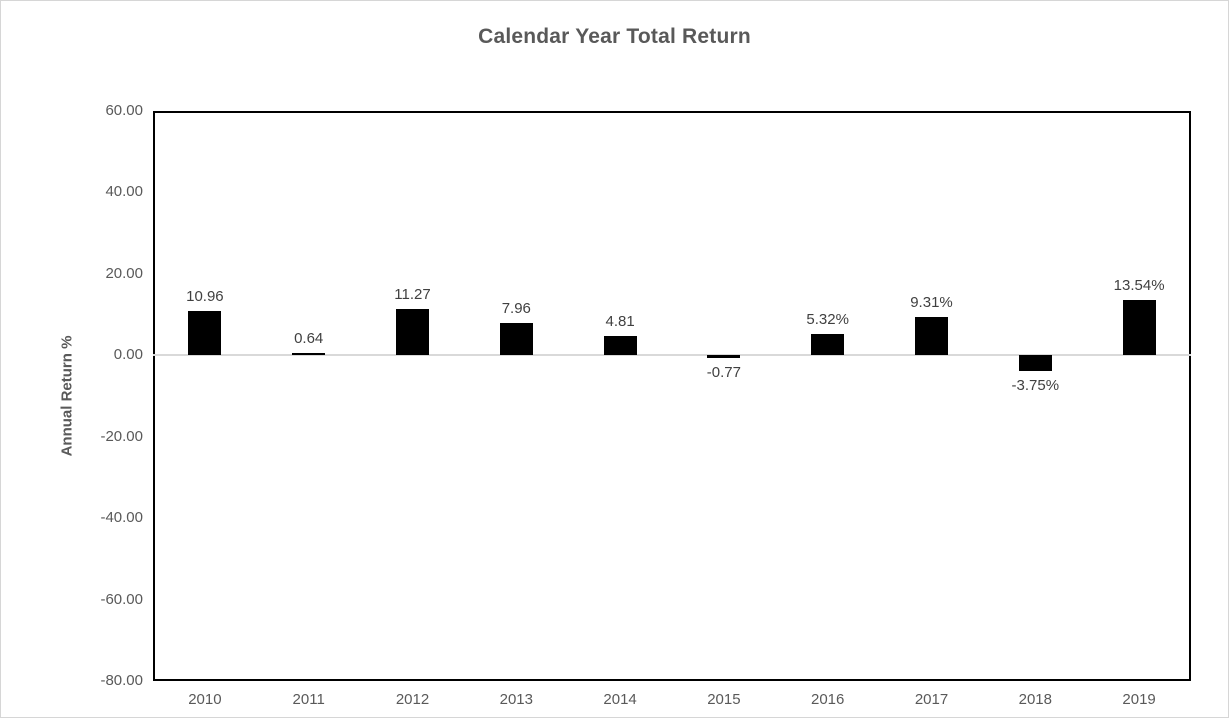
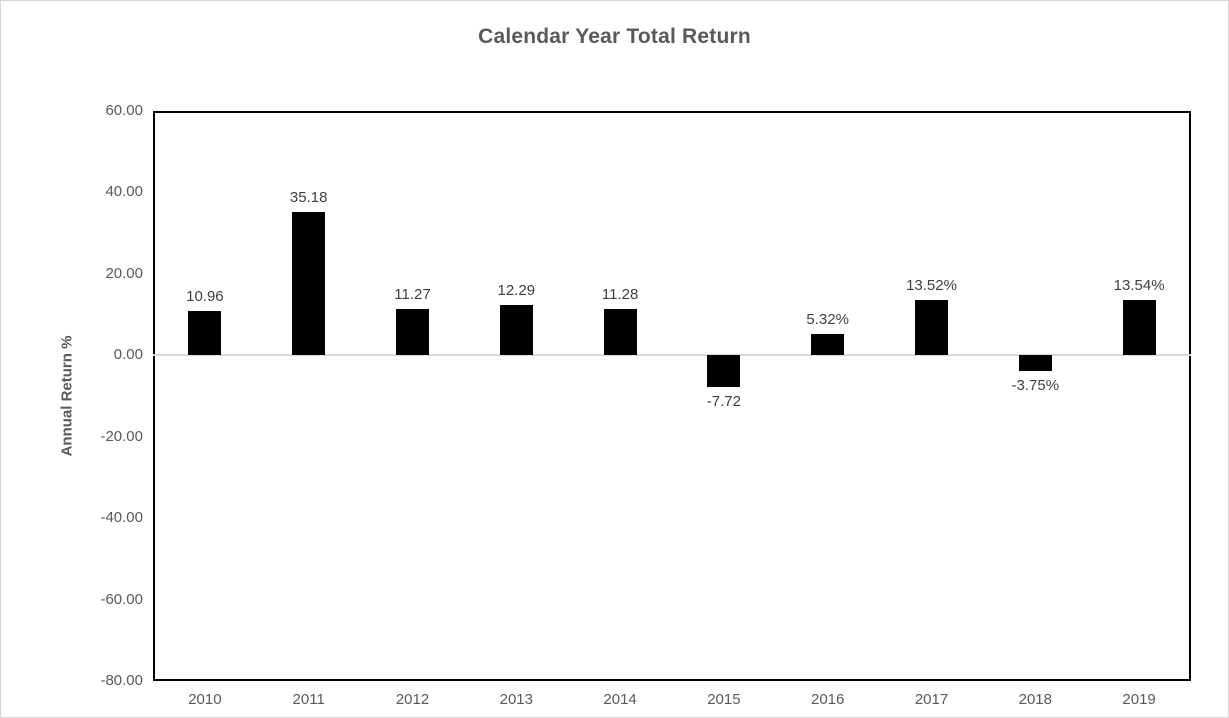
2011: 0.64 -> 35.18
2013: 7.96 -> 12.29
2014: 4.81 -> 11.28
2015: -0.77 -> -7.72
2017: 9.31% -> 13.52%
